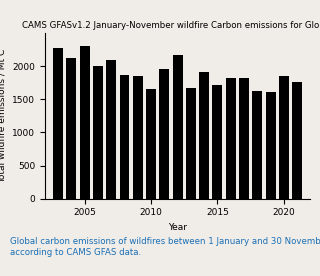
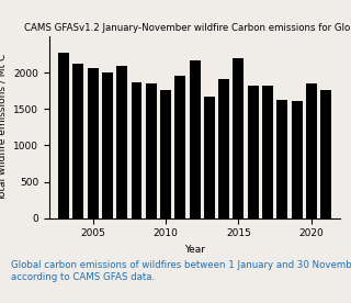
2005: 2300 -> 2060
2010: 1660 -> 1760
2015: 1720 -> 2200
